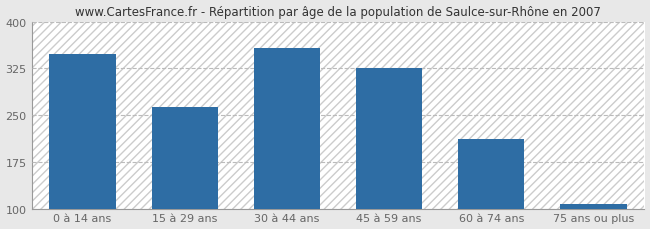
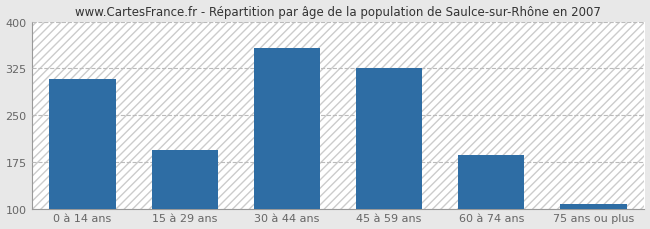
0 à 14 ans: 348 -> 308
15 à 29 ans: 263 -> 194
60 à 74 ans: 212 -> 186
